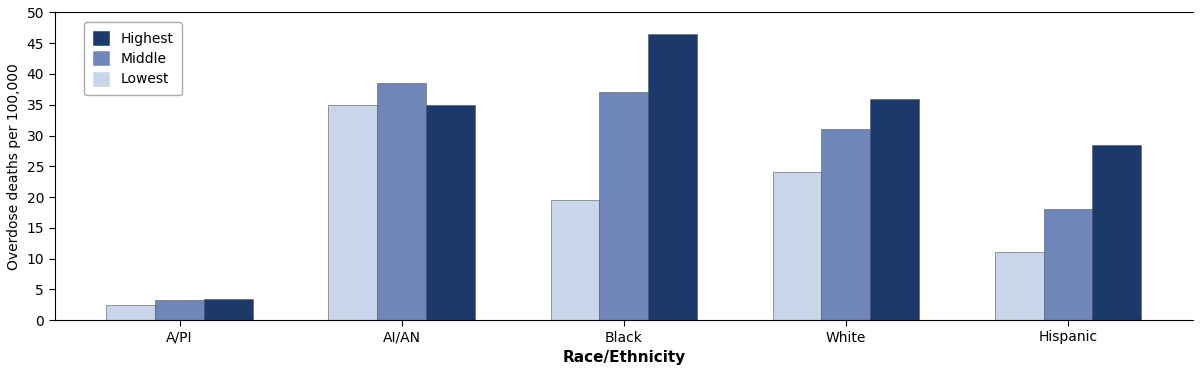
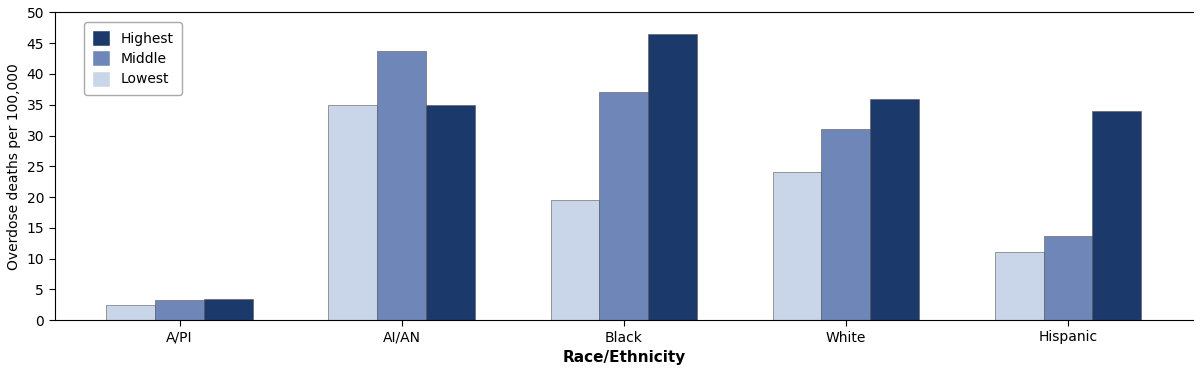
Middle/AI/AN: 38.5 -> 43.8
Middle/Hispanic: 18.0 -> 13.6
Highest/Hispanic: 28.5 -> 34.0
